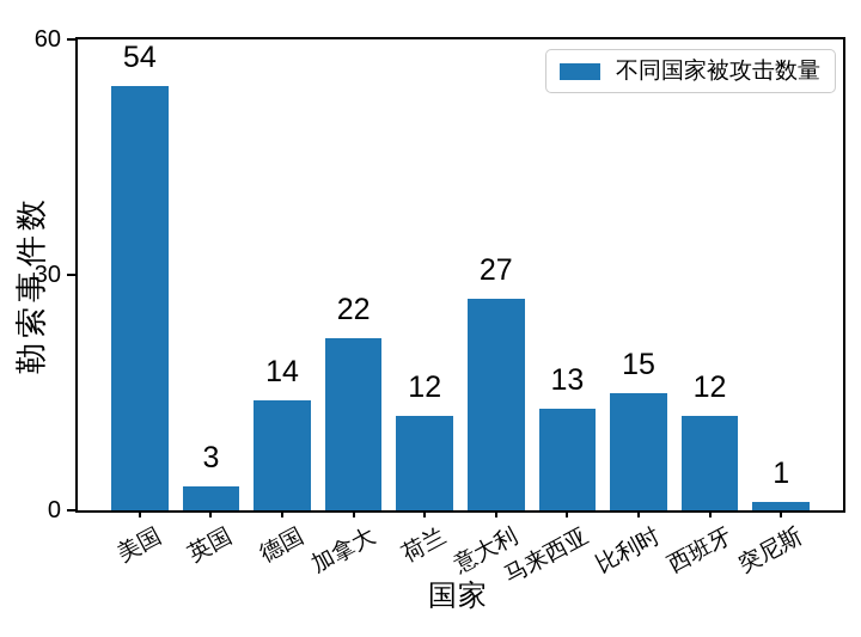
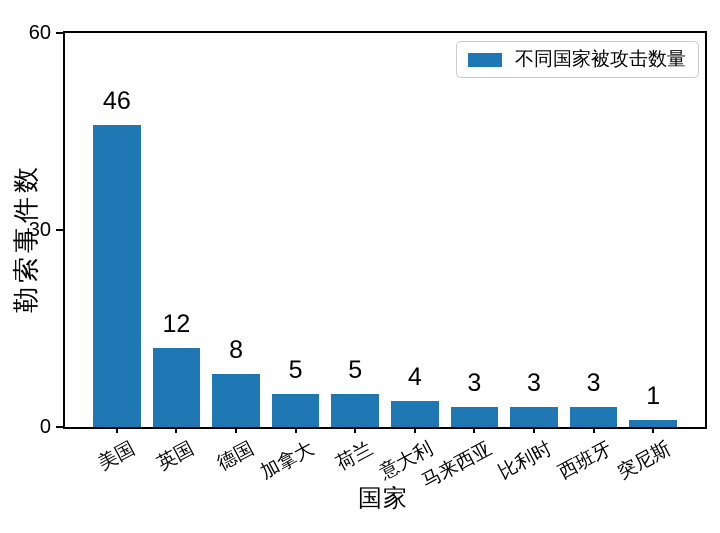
美国: 54 -> 46
英国: 3 -> 12
德国: 14 -> 8
加拿大: 22 -> 5
荷兰: 12 -> 5
意大利: 27 -> 4
马来西亚: 13 -> 3
比利时: 15 -> 3
西班牙: 12 -> 3
